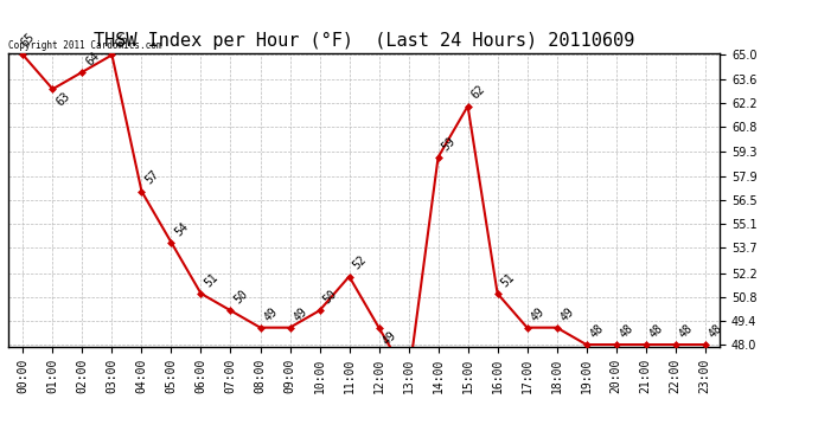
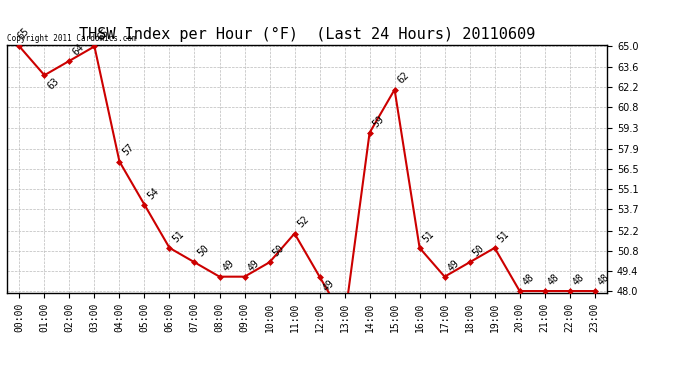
18:00: 49 -> 50
19:00: 48 -> 51
